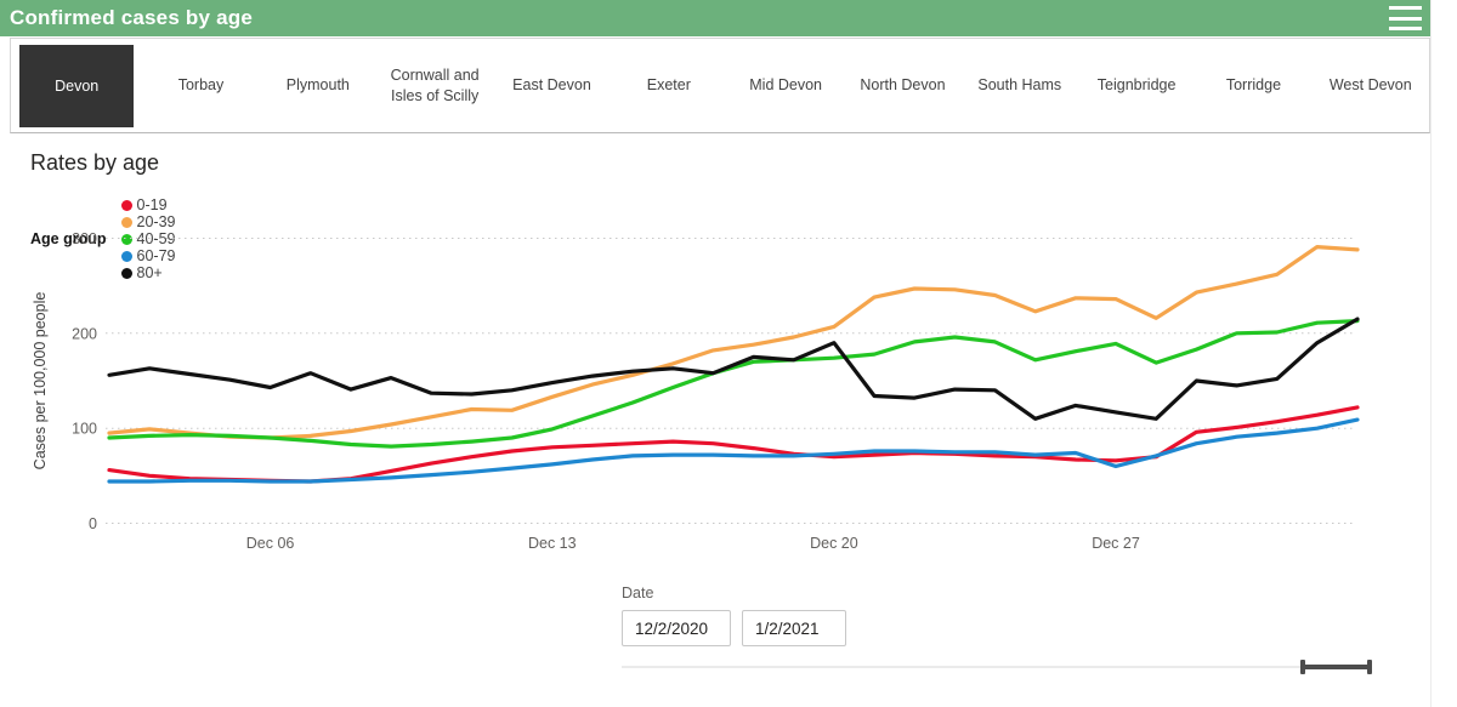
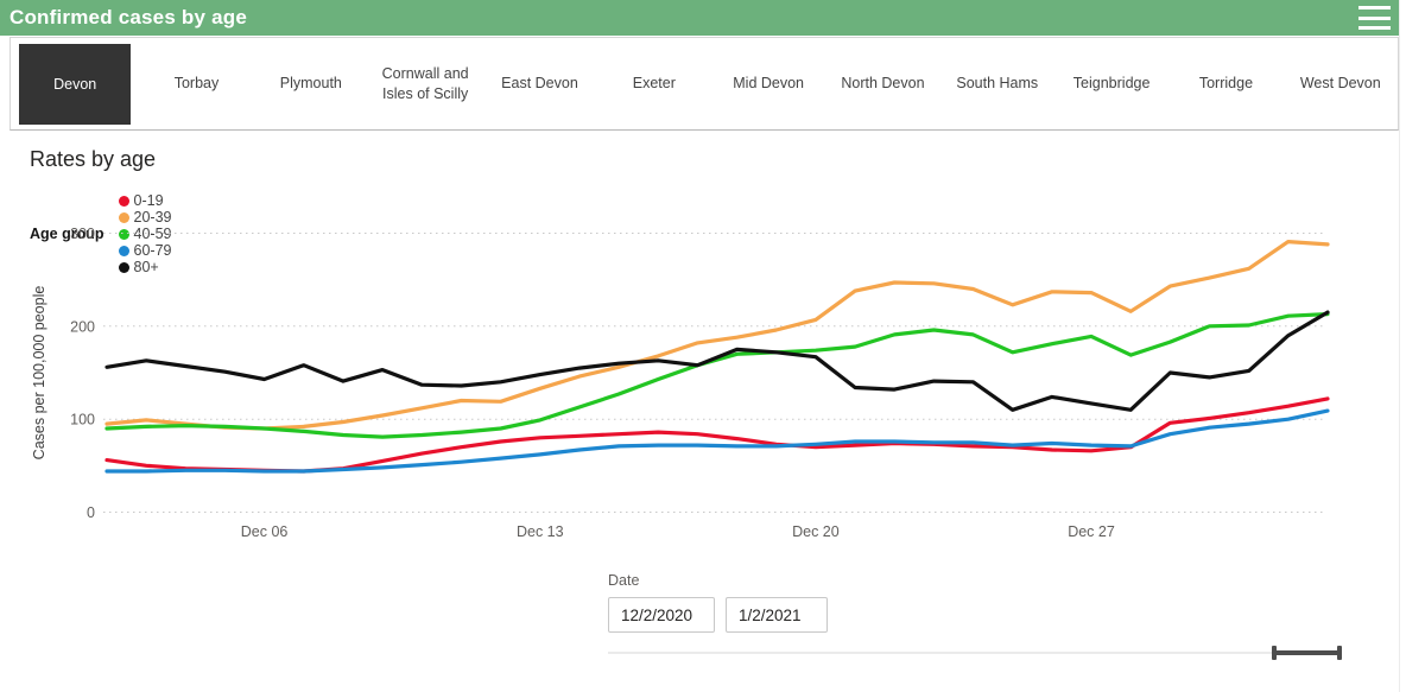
80+/Dec 20: 190 -> 170
60-79/Dec 27: 60 -> 70
